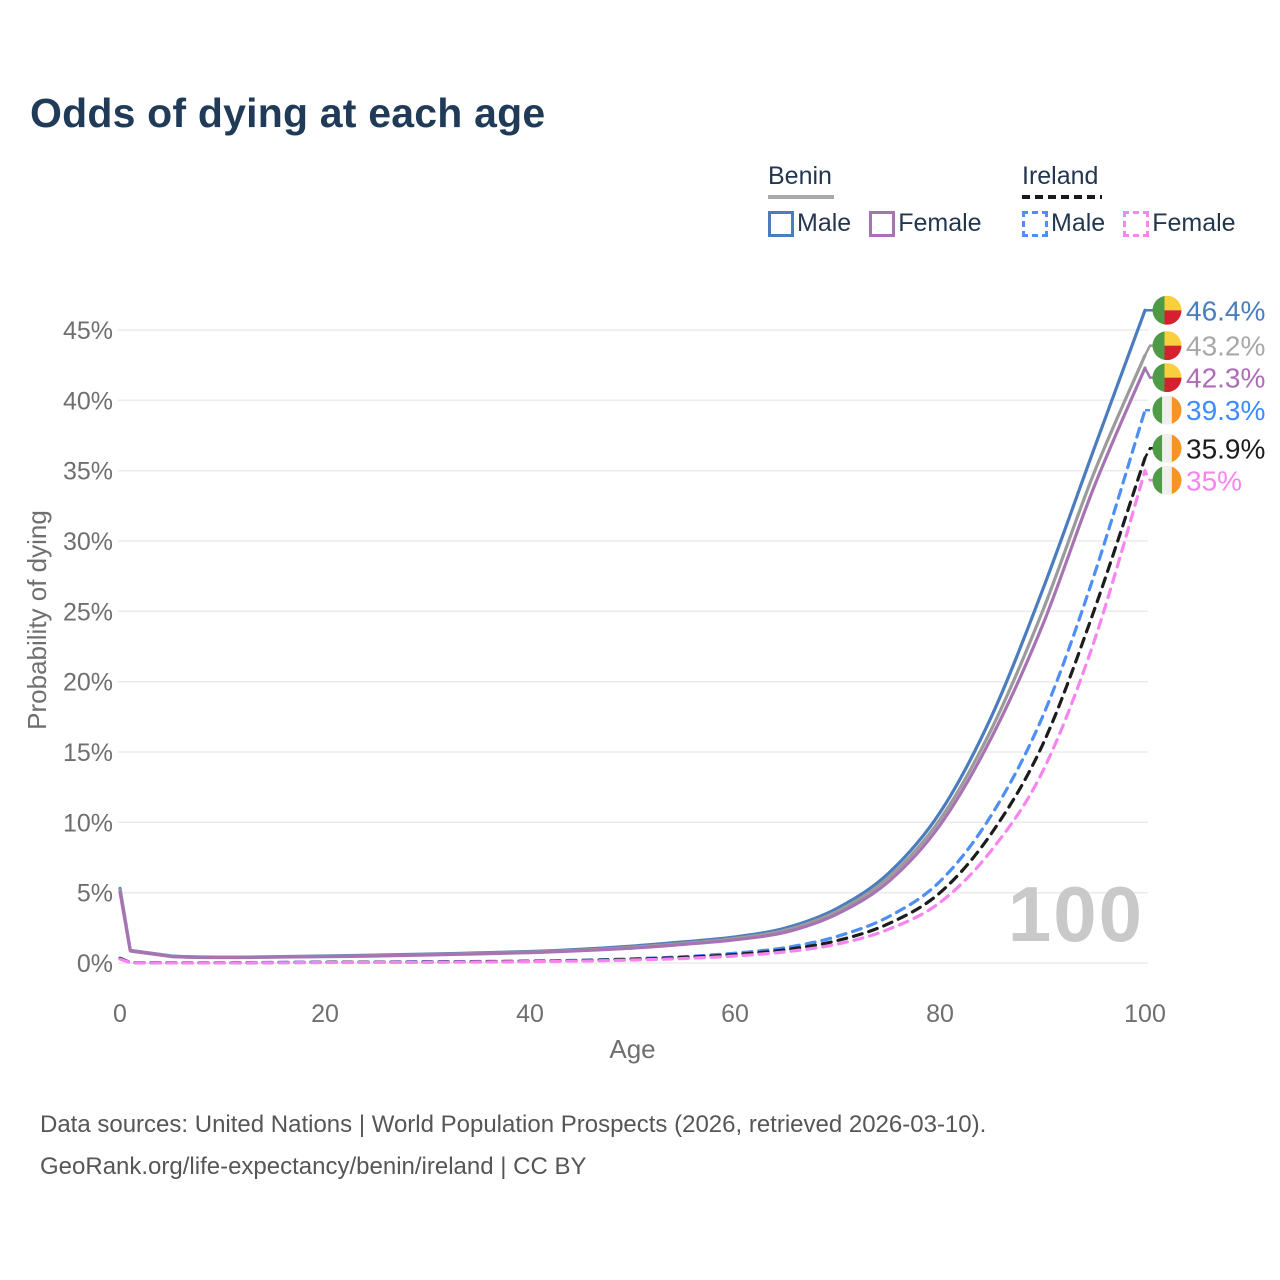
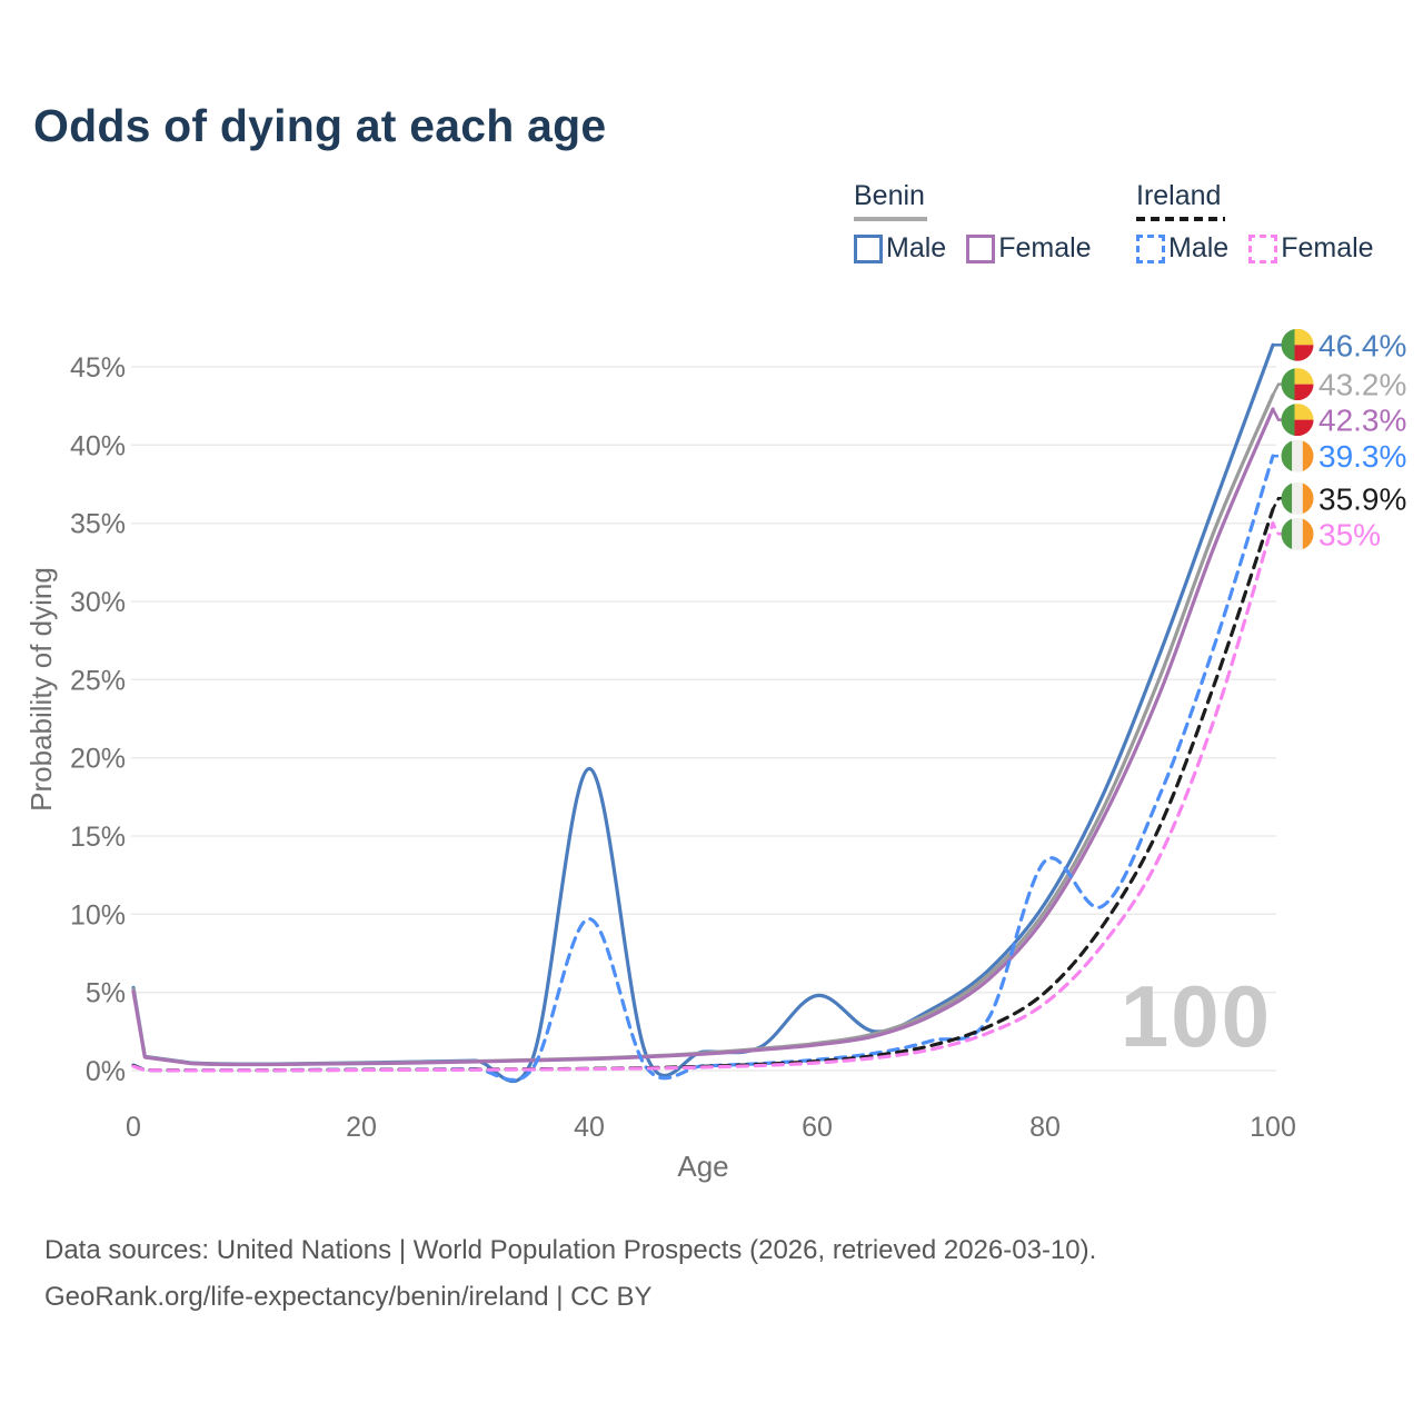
Benin Male/40: 0.8% -> 19.3%
Ireland Male/40: 0.1% -> 9.7%
Benin Male/60: 1.9% -> 4.8%
Ireland Male/80: 5.8% -> 13.4%
